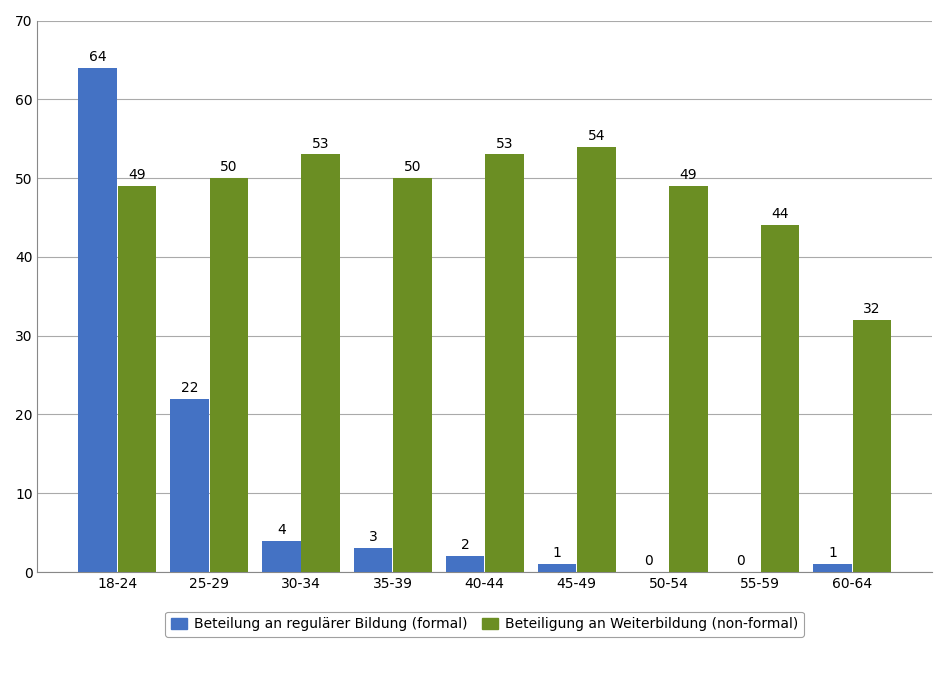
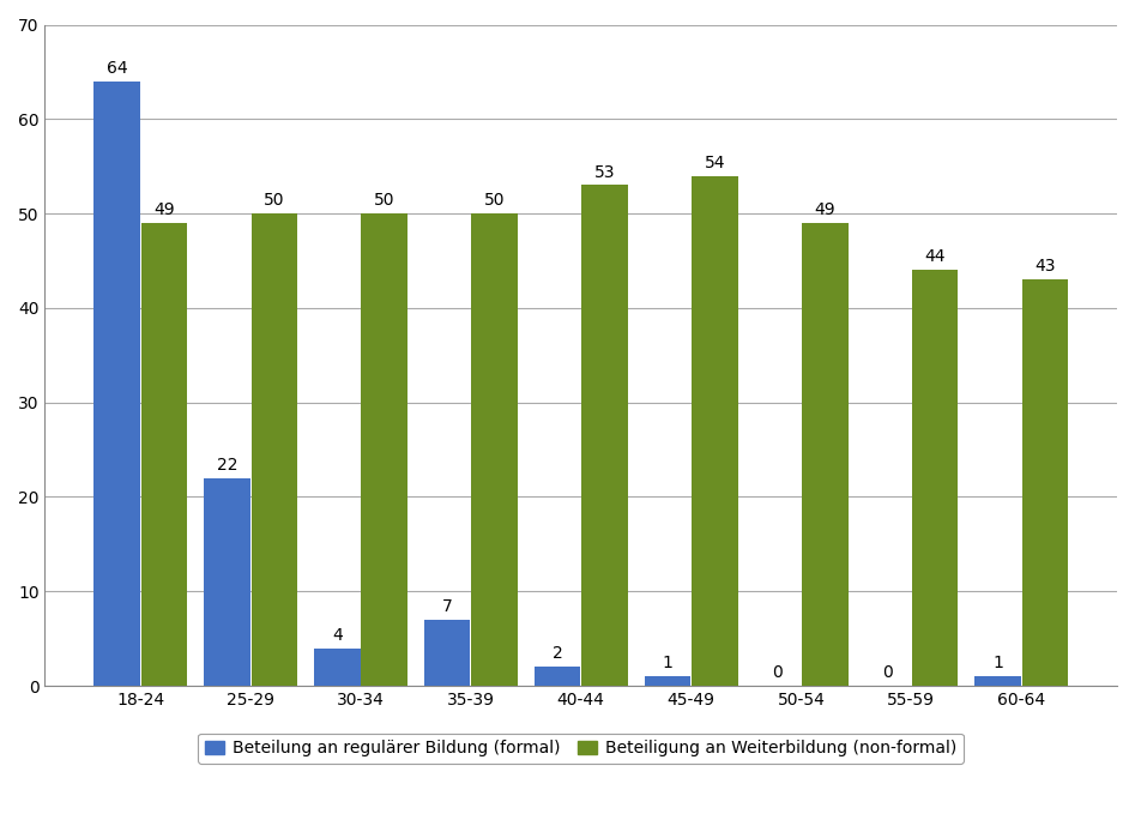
Beteiligung an Weiterbildung (non-formal)/30-34: 53 -> 50
Beteilung an regulärer Bildung (formal)/35-39: 3 -> 7
Beteiligung an Weiterbildung (non-formal)/60-64: 32 -> 43
